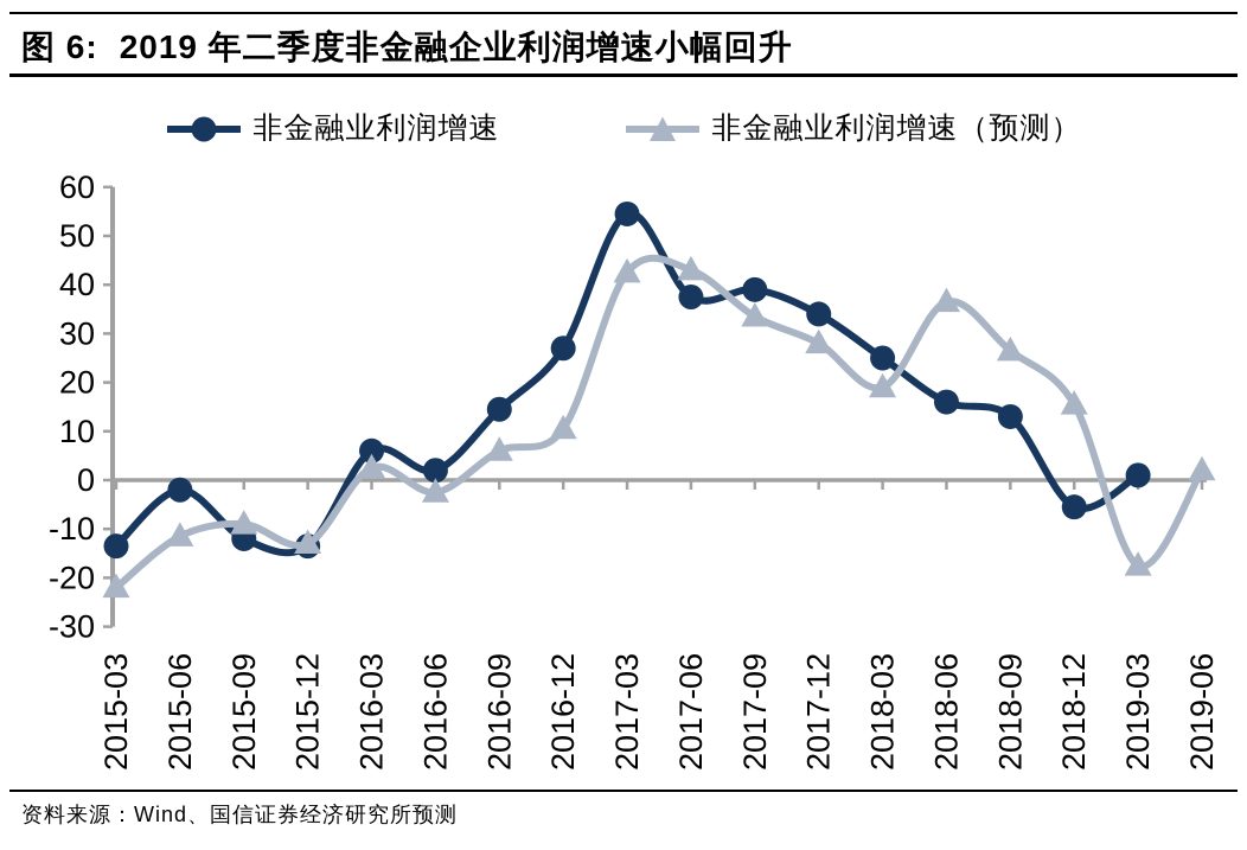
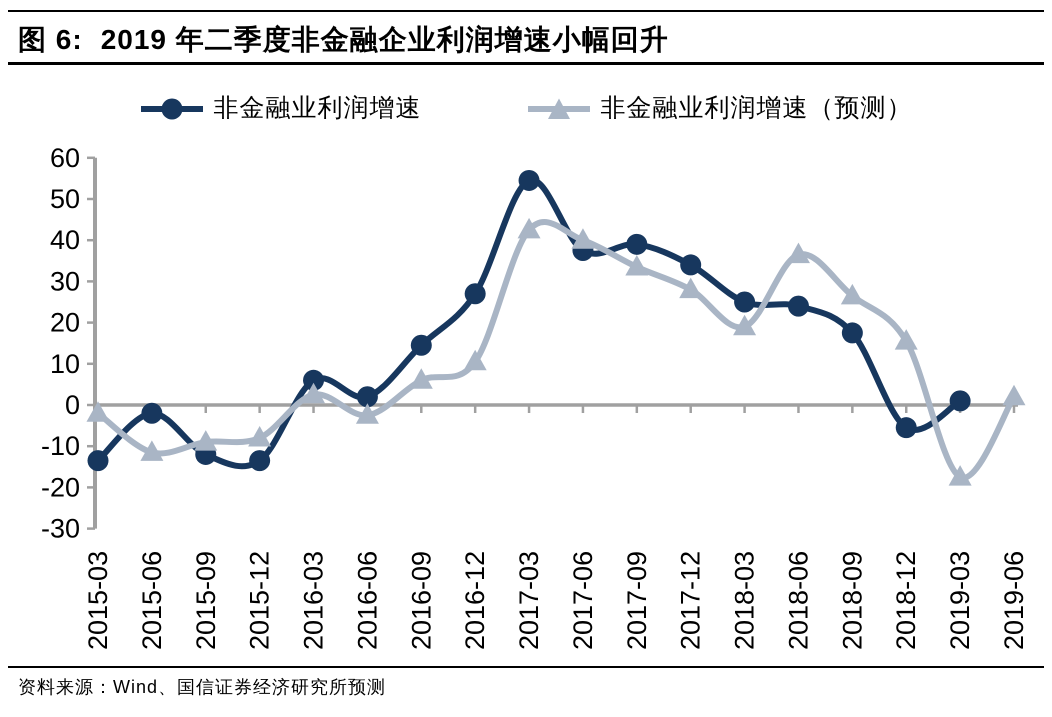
非金融业利润增速（预测）/2015-03: -22 -> -2
非金融业利润增速（预测）/2015-12: -13 -> -8
非金融业利润增速（预测）/2017-06: 43 -> 40
非金融业利润增速/2018-06: 16 -> 24
非金融业利润增速/2018-09: 13 -> 18
